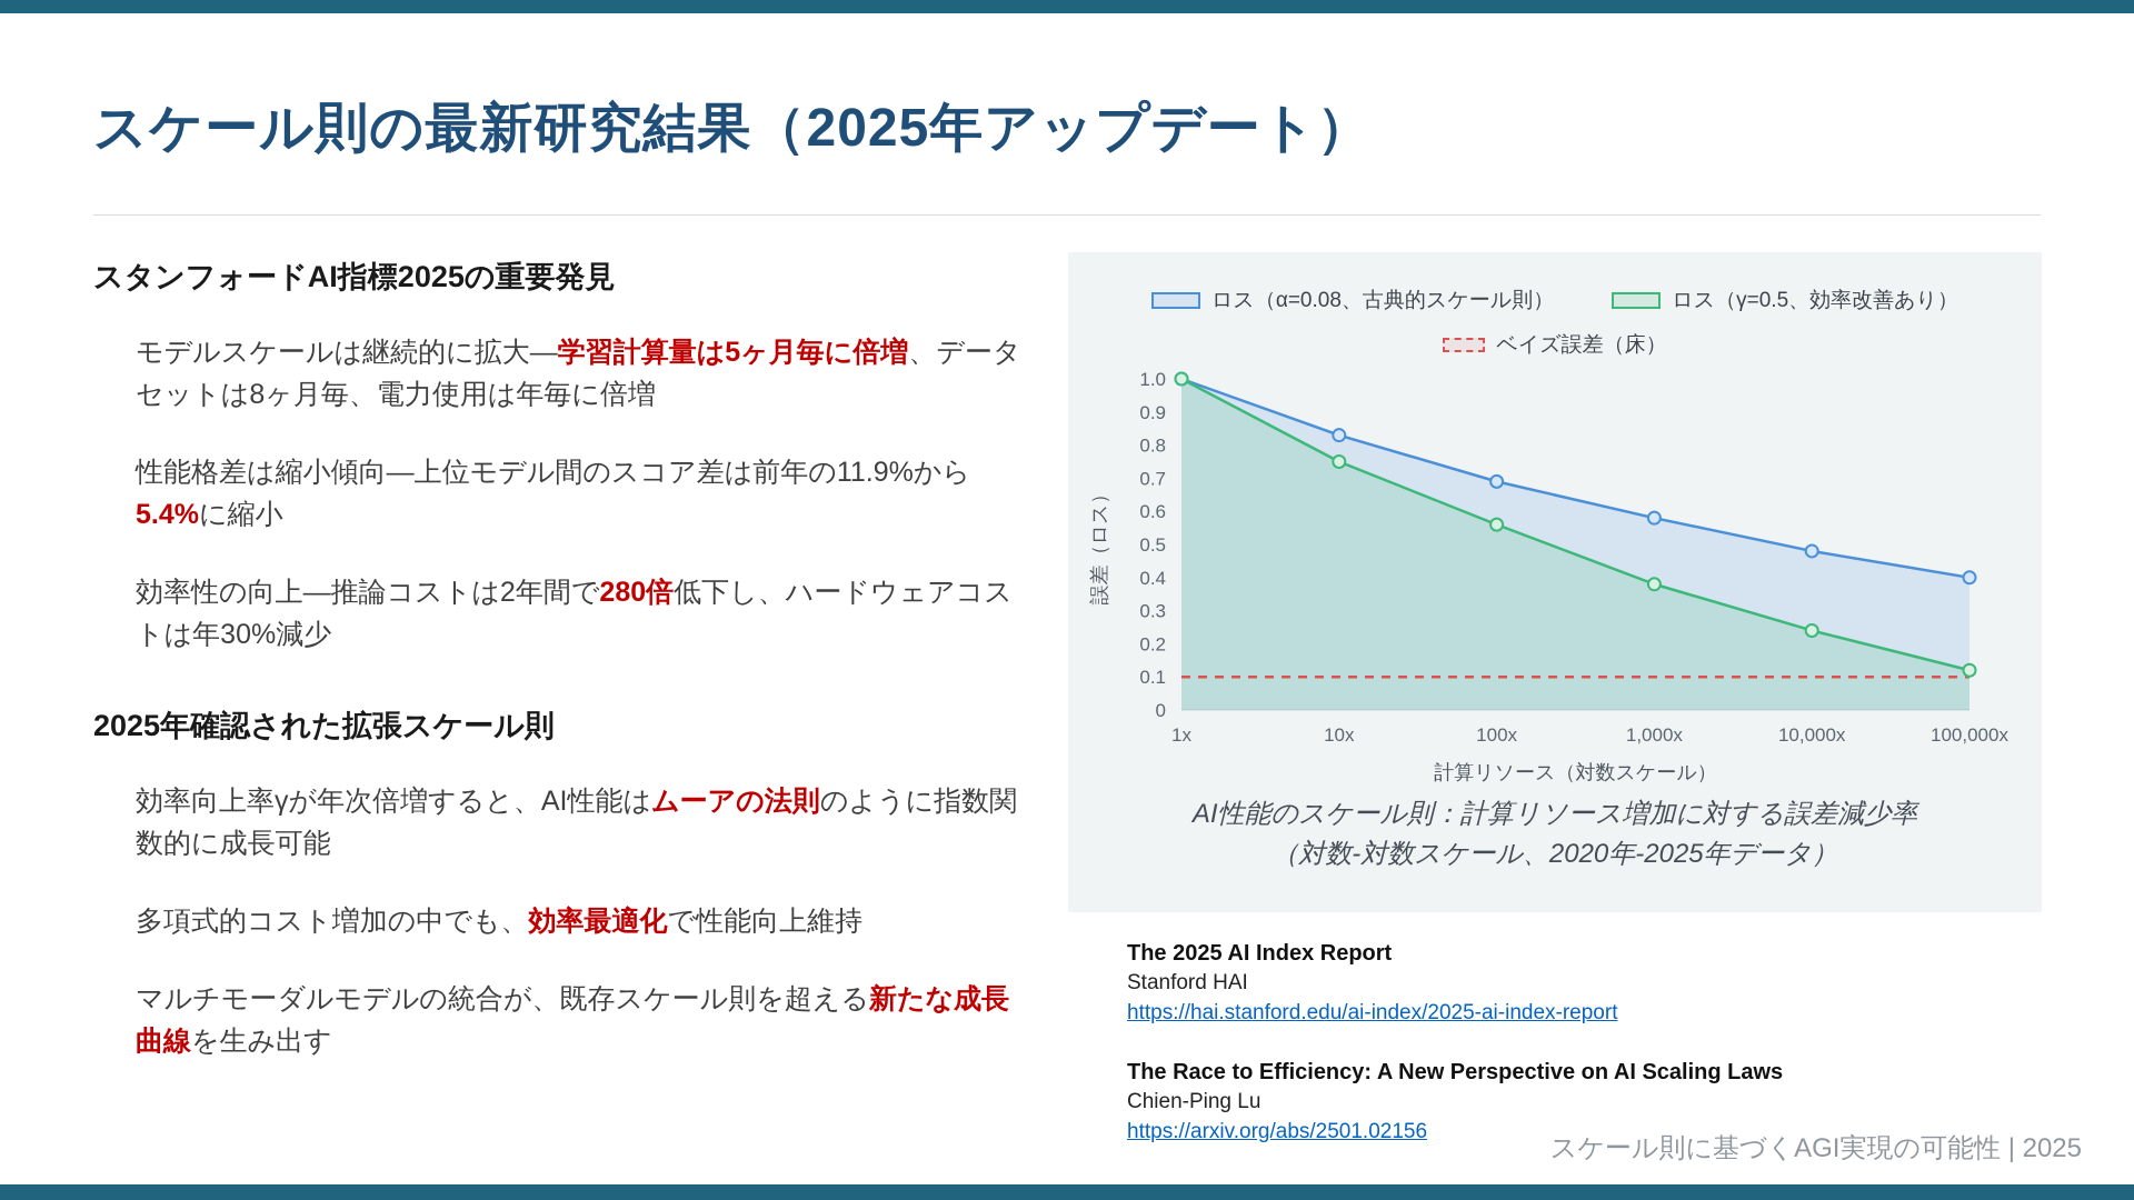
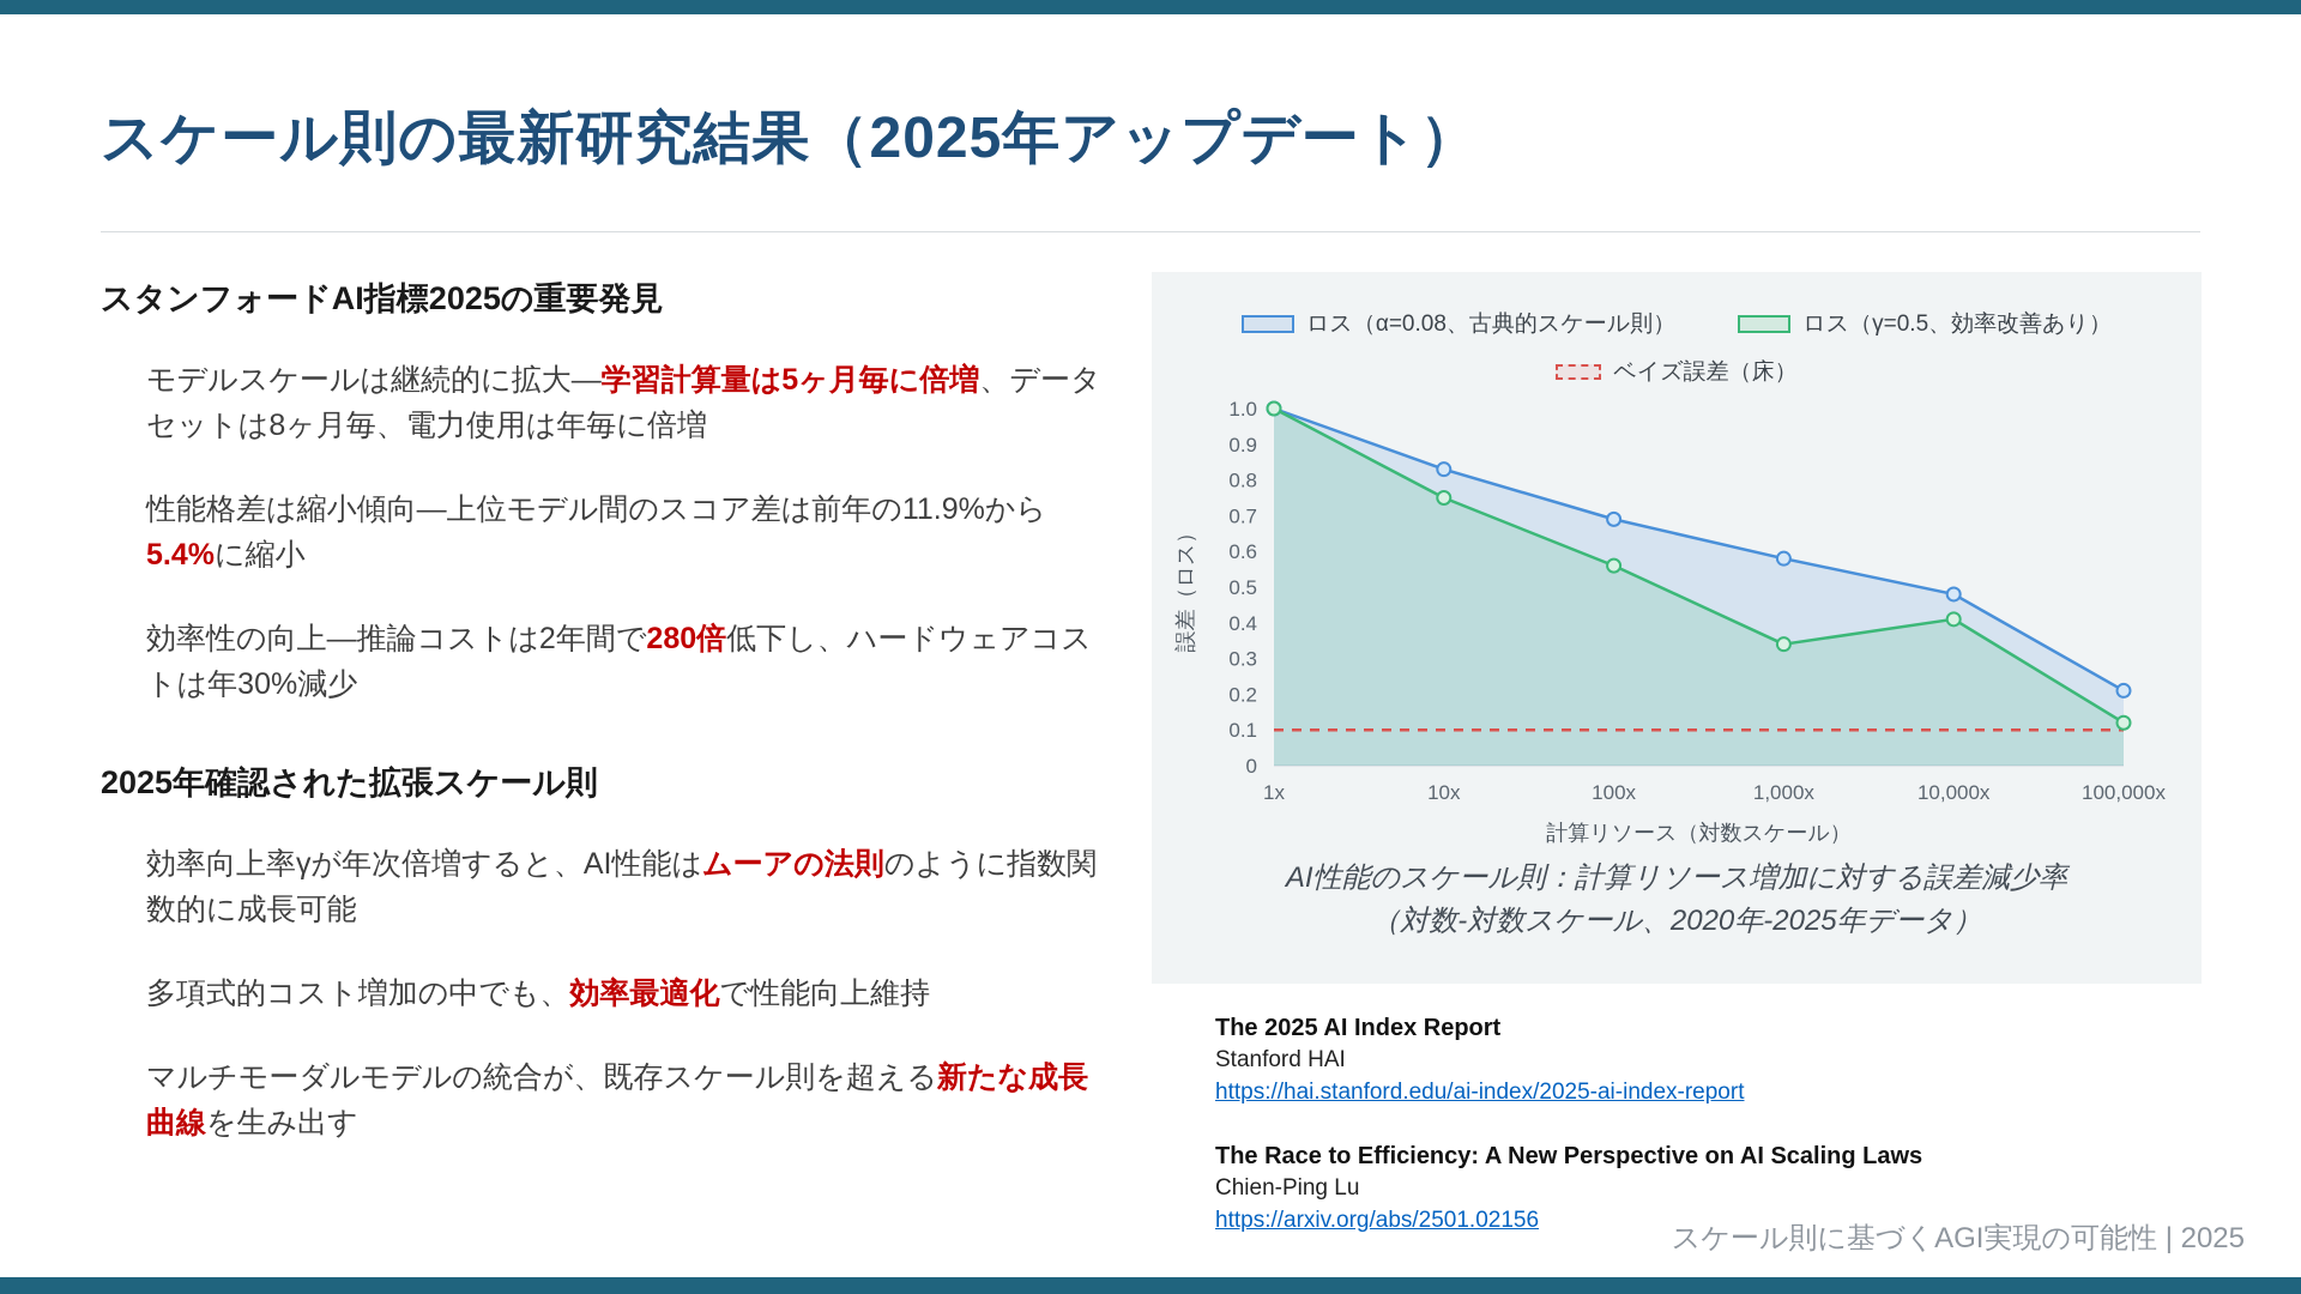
ロス（γ=0.5、効率改善あり）/1,000x: 0.38 -> 0.34
ロス（γ=0.5、効率改善あり）/10,000x: 0.24 -> 0.41
ロス（α=0.08、古典的スケール則）/100,000x: 0.40 -> 0.21
